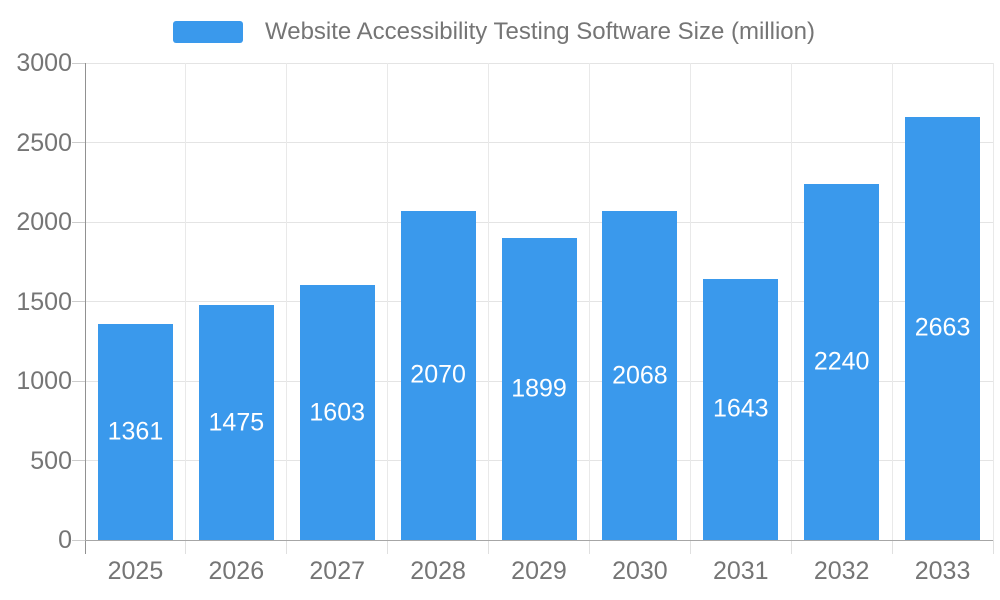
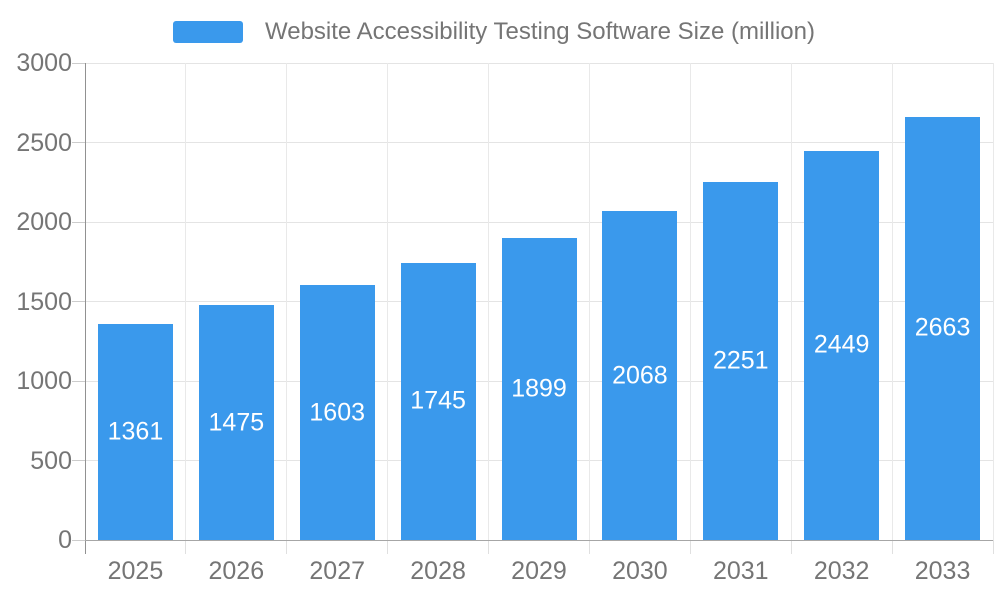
2028: 2070 -> 1745
2031: 1643 -> 2251
2032: 2240 -> 2449
